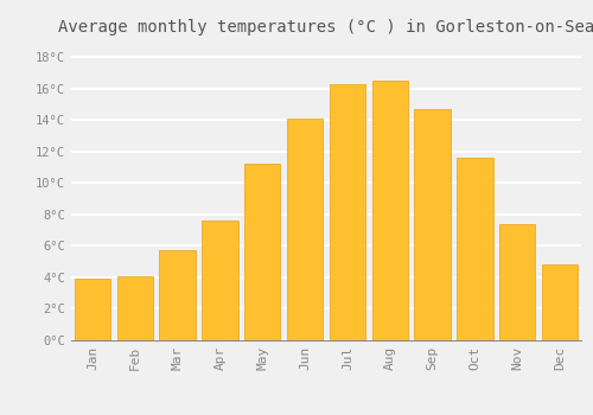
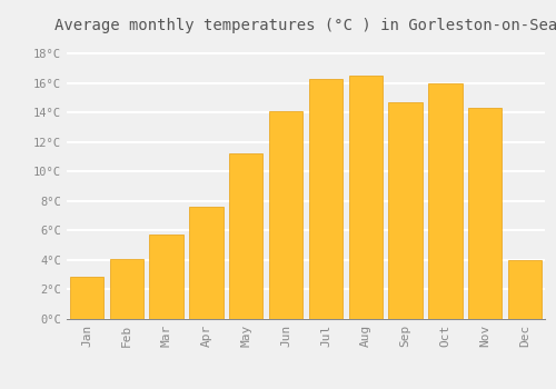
Jan: 3.9°C -> 2.9°C
Oct: 11.6°C -> 16.0°C
Nov: 7.4°C -> 14.3°C
Dec: 4.8°C -> 4.0°C
